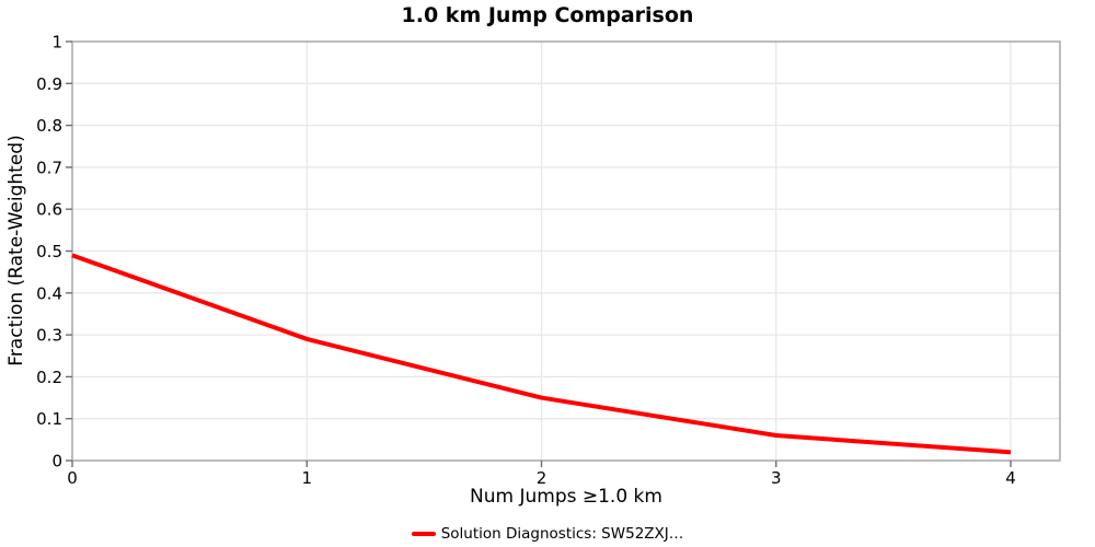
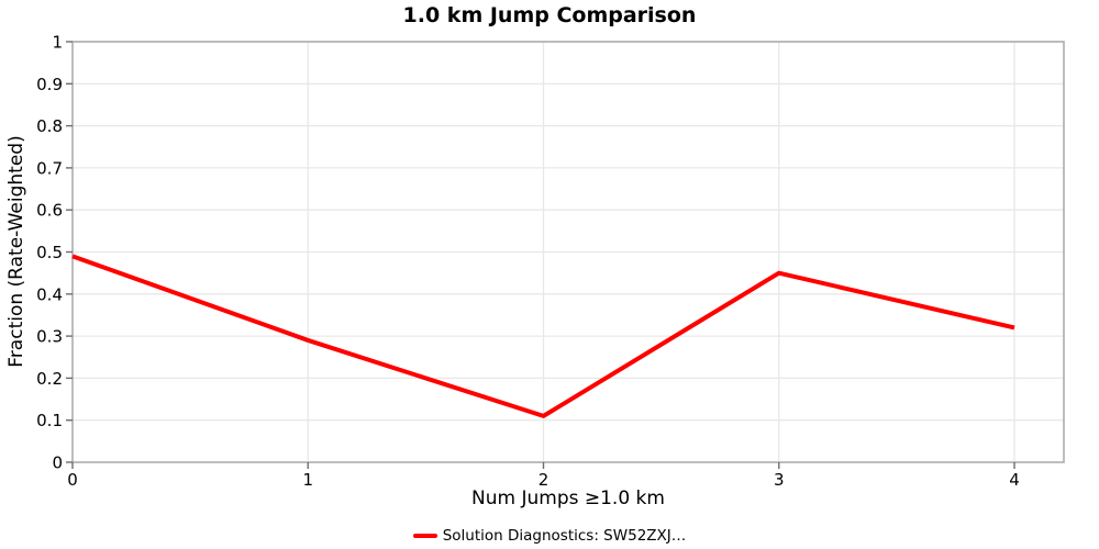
2: 0.15 -> 0.11
3: 0.06 -> 0.45
4: 0.02 -> 0.32
